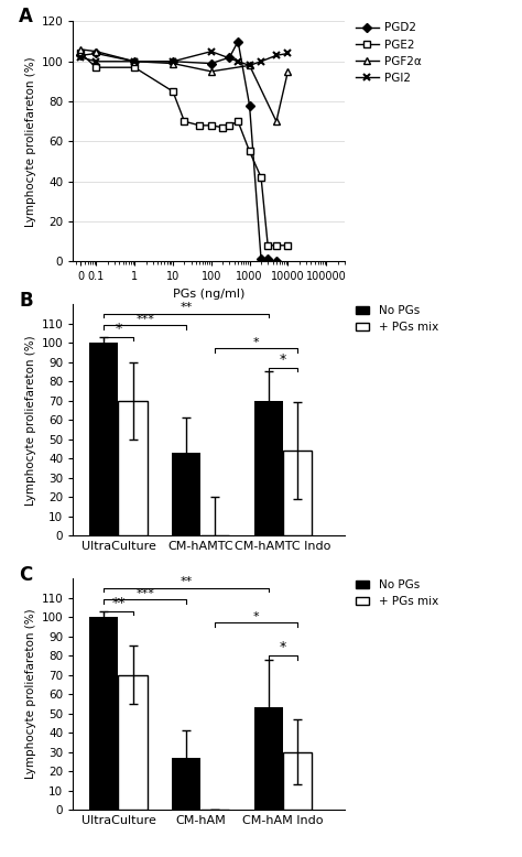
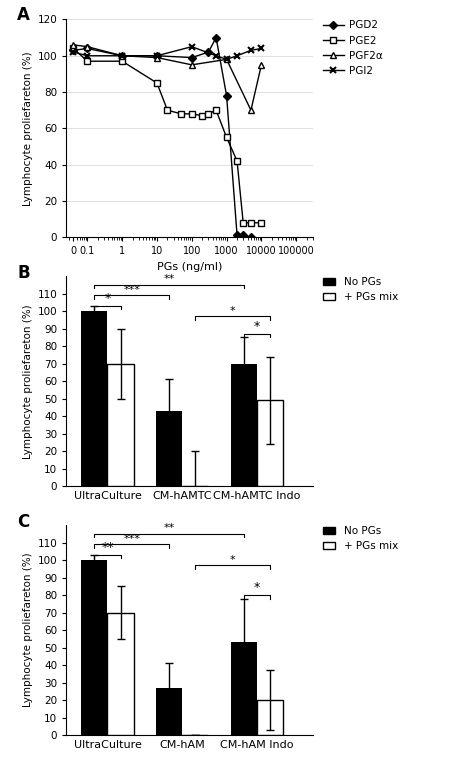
+ PGs mix/CM-hAMTC Indo: 44 -> 49
+ PGs mix/CM-hAM Indo: 30 -> 20
